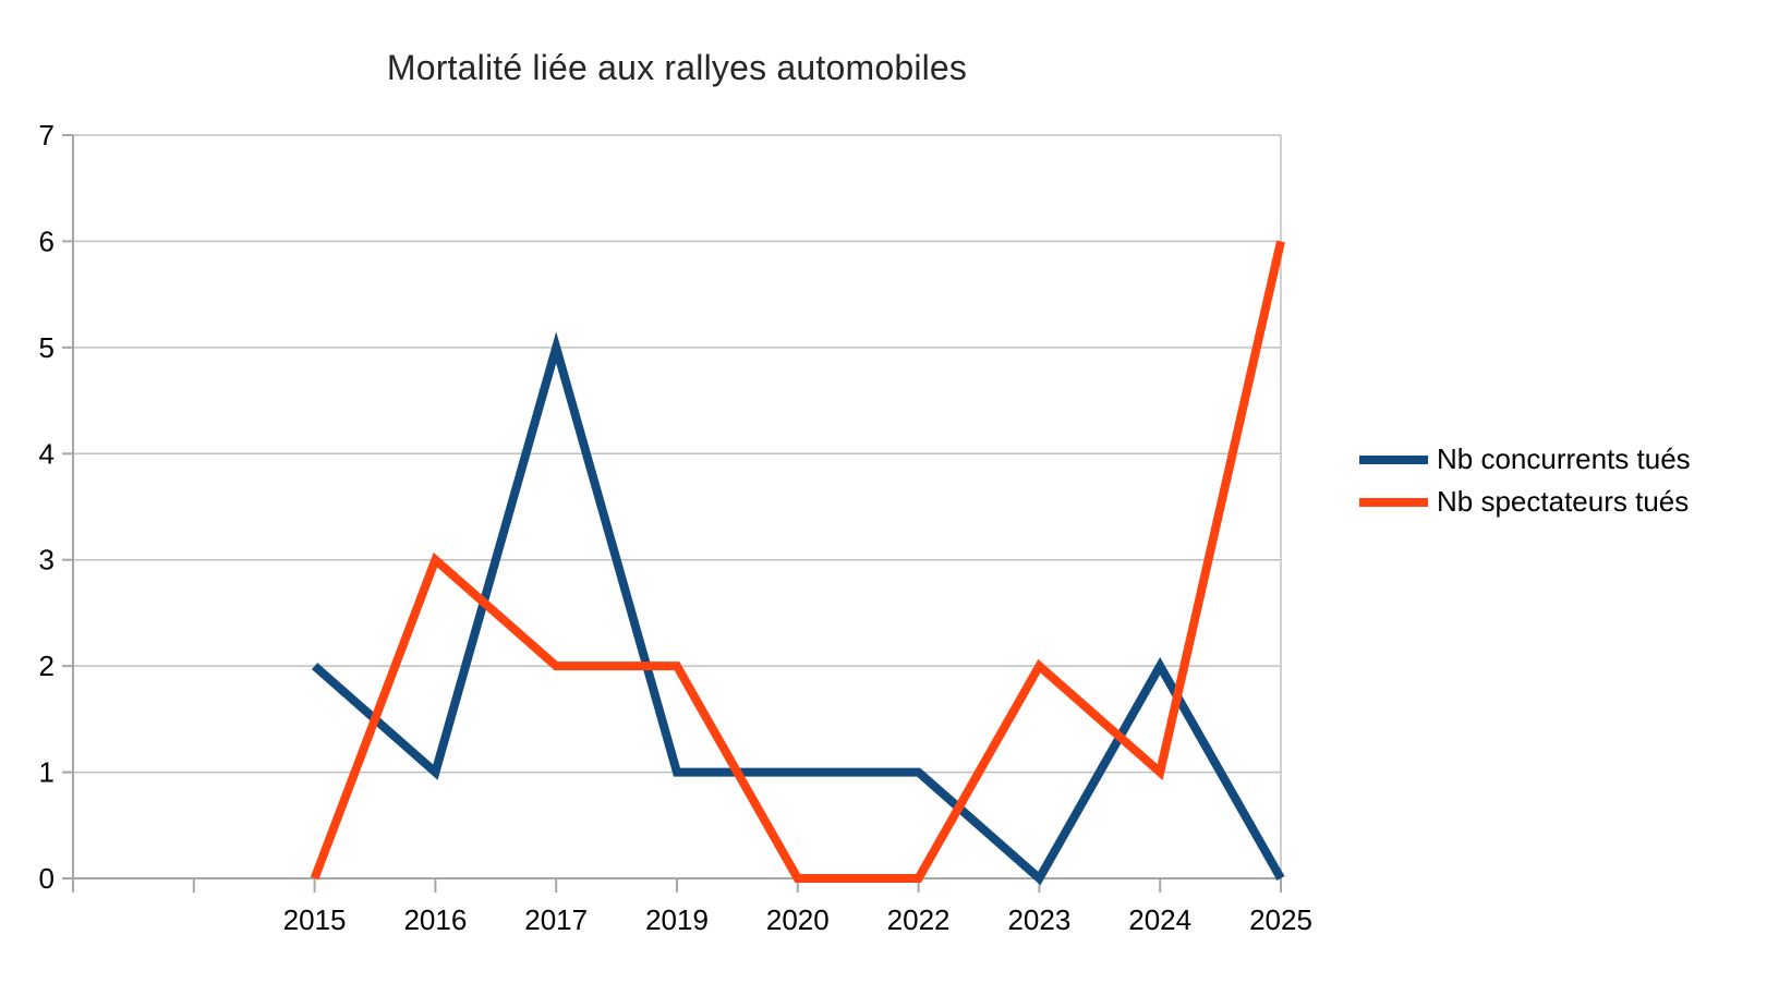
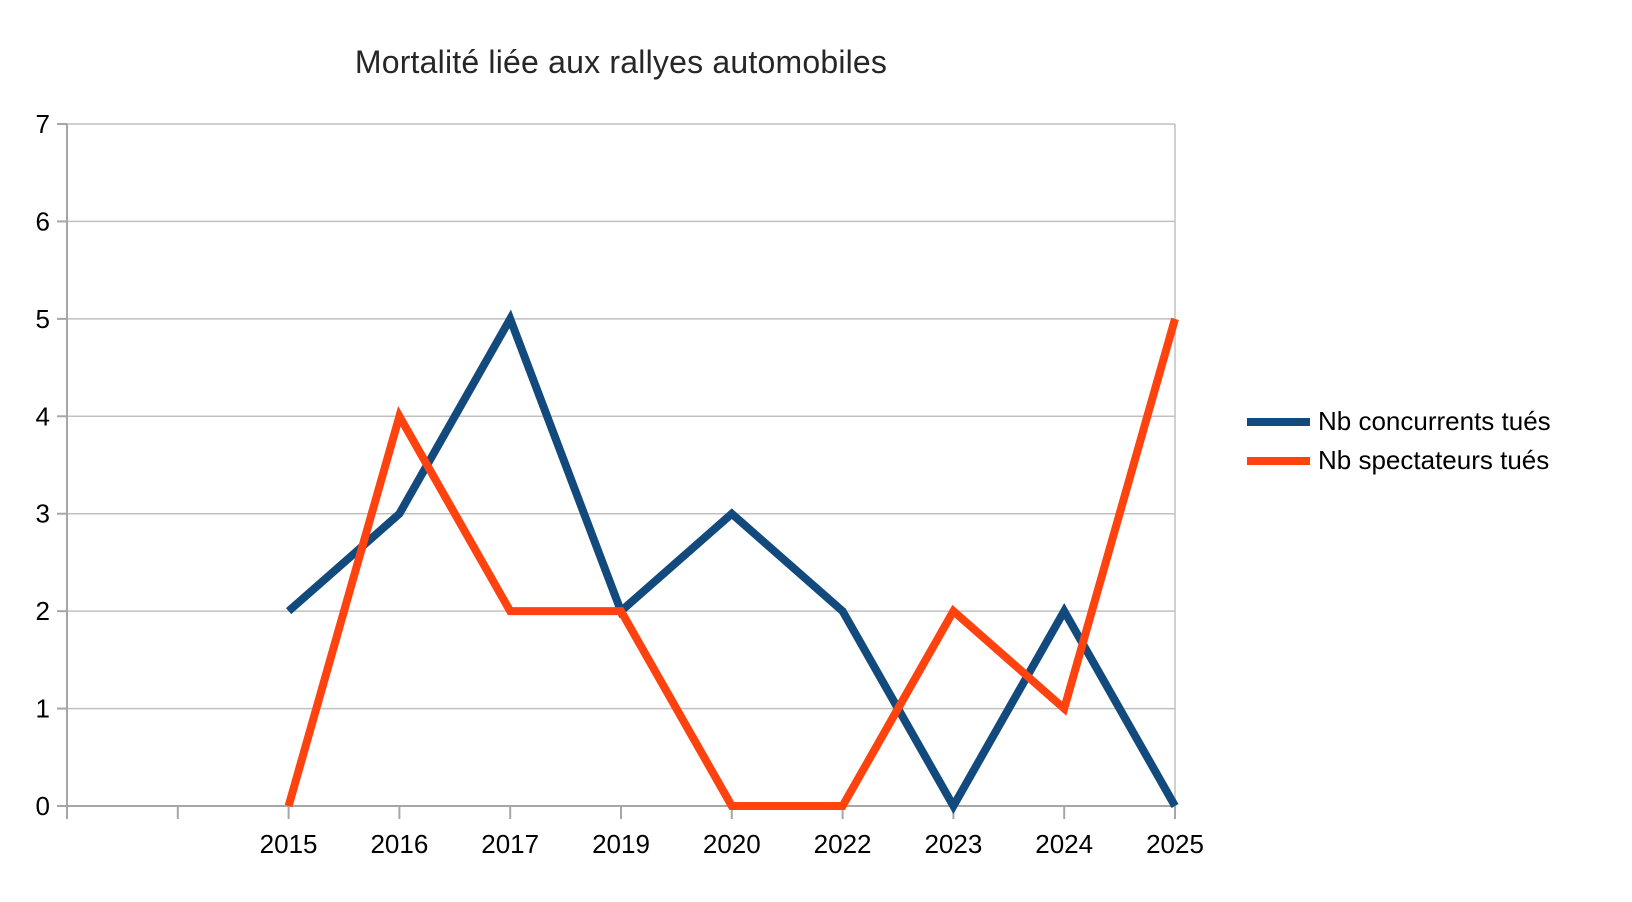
Nb concurrents tués/2016: 1 -> 3
Nb spectateurs tués/2016: 3 -> 4
Nb concurrents tués/2019: 1 -> 2
Nb concurrents tués/2020: 1 -> 3
Nb concurrents tués/2022: 1 -> 2
Nb spectateurs tués/2025: 6 -> 5
